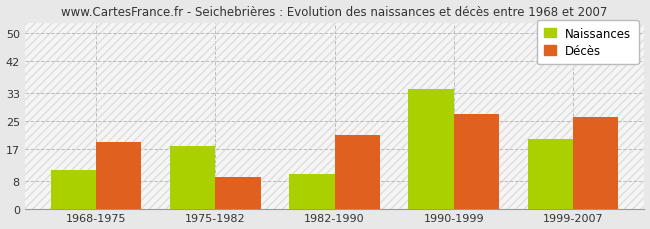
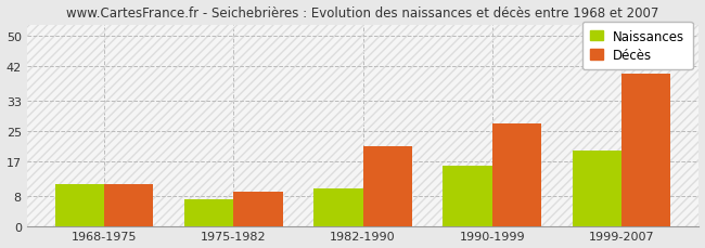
Décès/1968-1975: 19 -> 11
Naissances/1975-1982: 18 -> 7
Naissances/1990-1999: 34 -> 16
Décès/1999-2007: 26 -> 40
